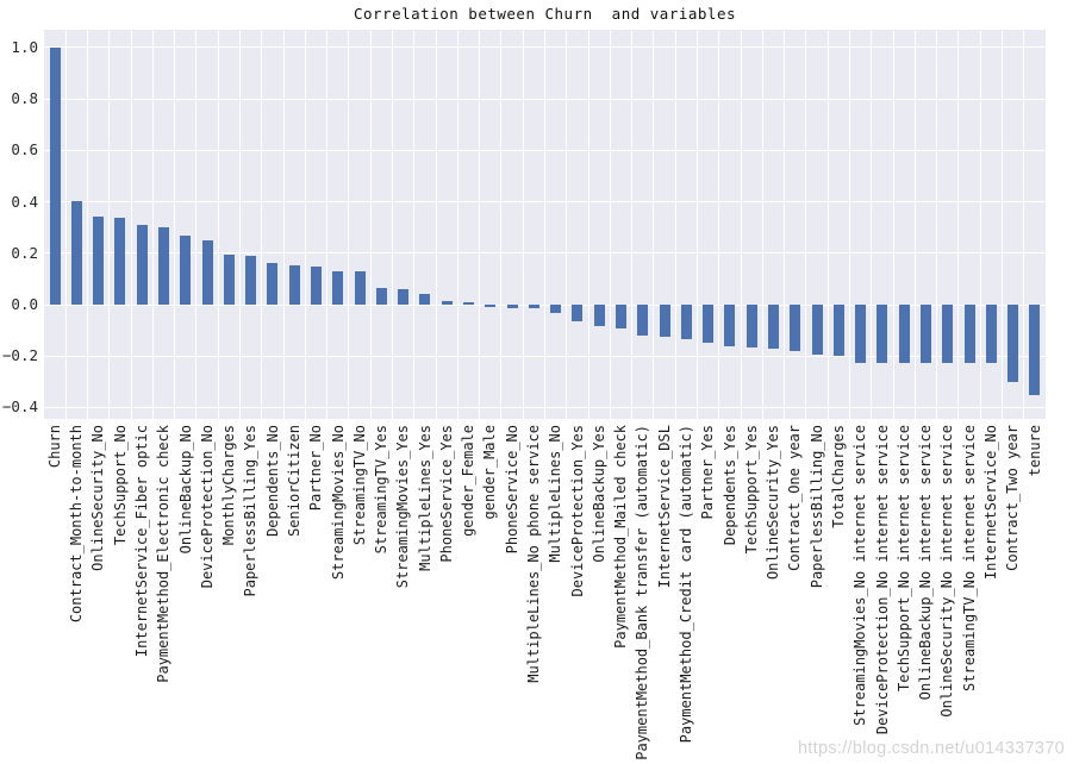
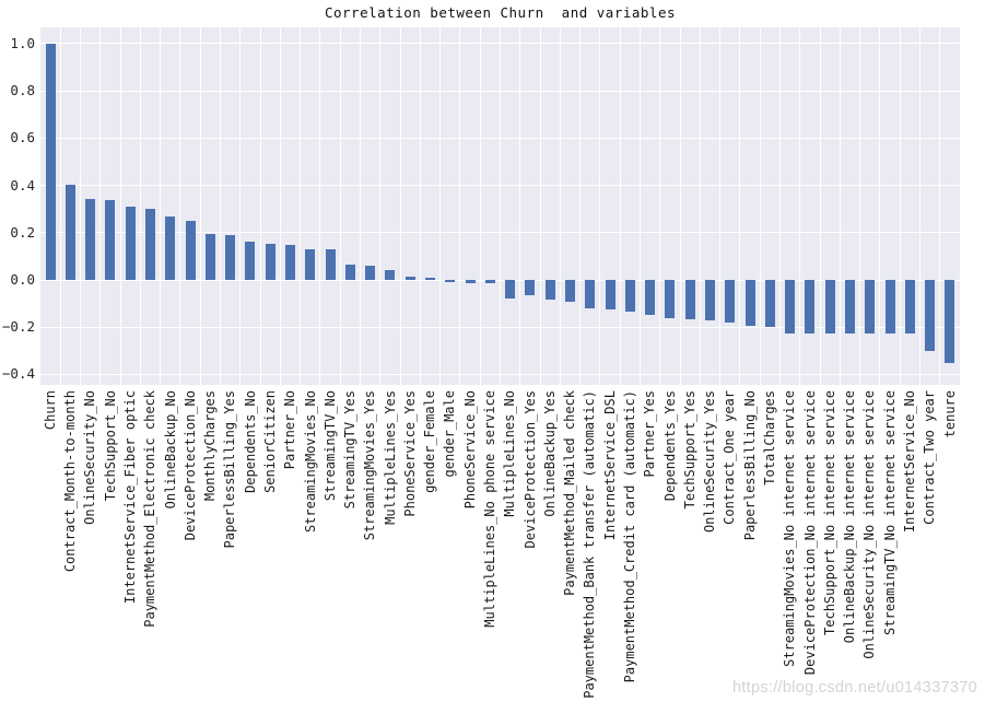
MultipleLines_No: -0.03 -> -0.08
